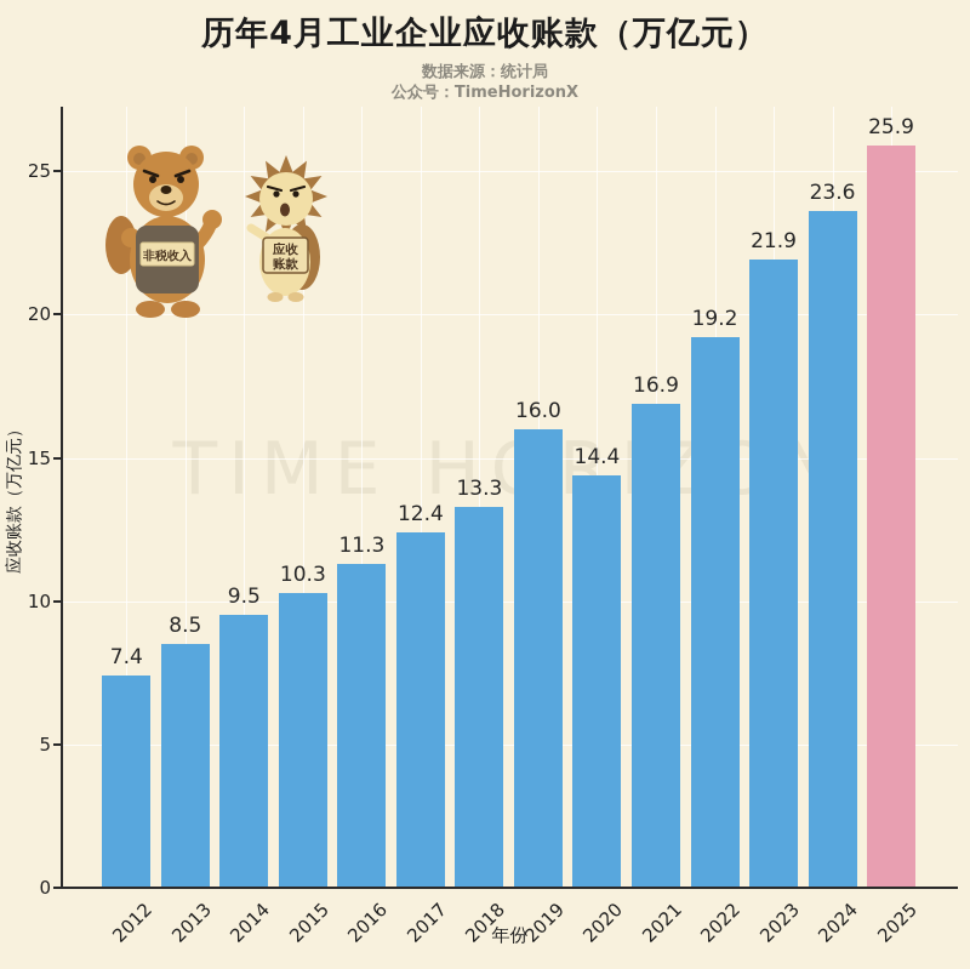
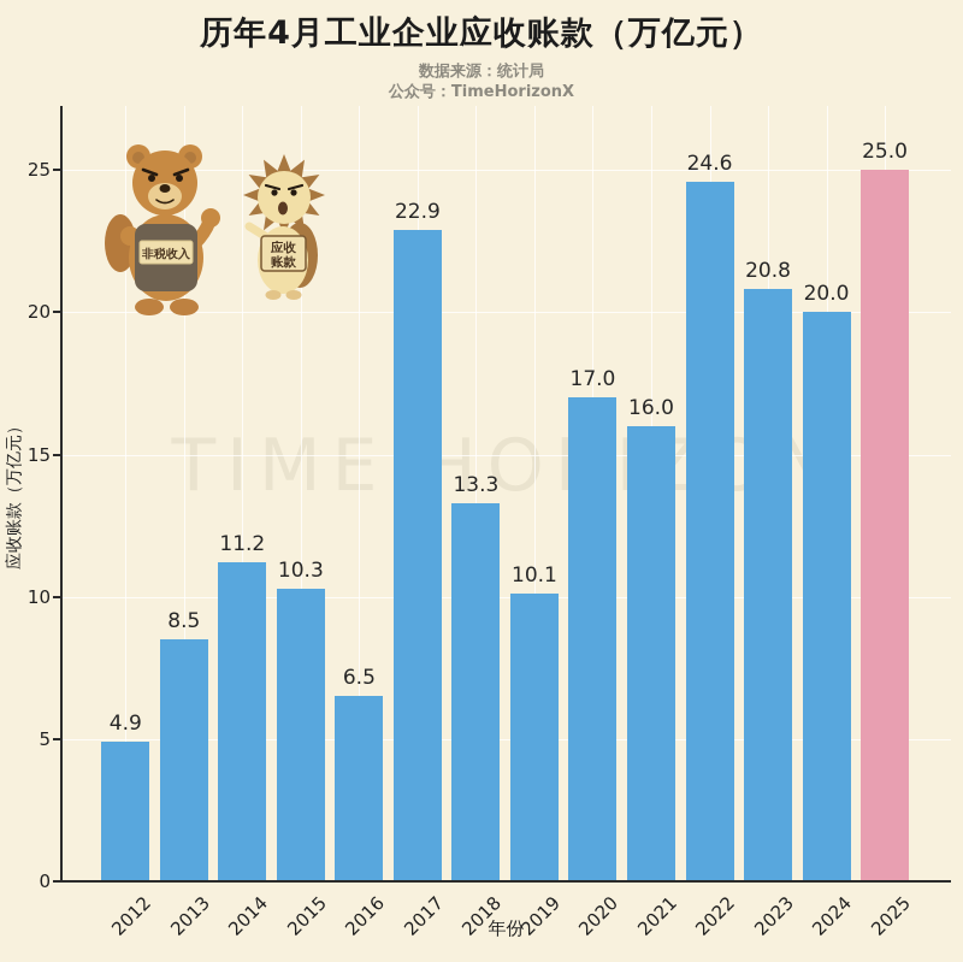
2012: 7.4 -> 4.9
2014: 9.5 -> 11.2
2016: 11.3 -> 6.5
2017: 12.4 -> 22.9
2019: 16.0 -> 10.1
2020: 14.4 -> 17.0
2021: 16.9 -> 16.0
2022: 19.2 -> 24.6
2023: 21.9 -> 20.8
2024: 23.6 -> 20.0
2025: 25.9 -> 25.0
